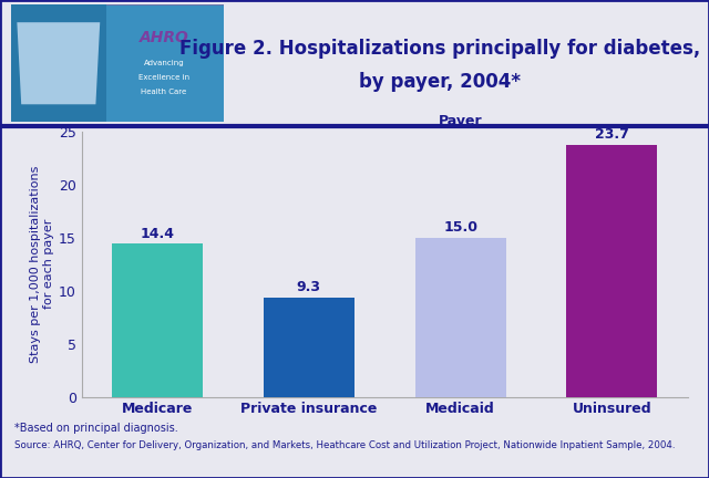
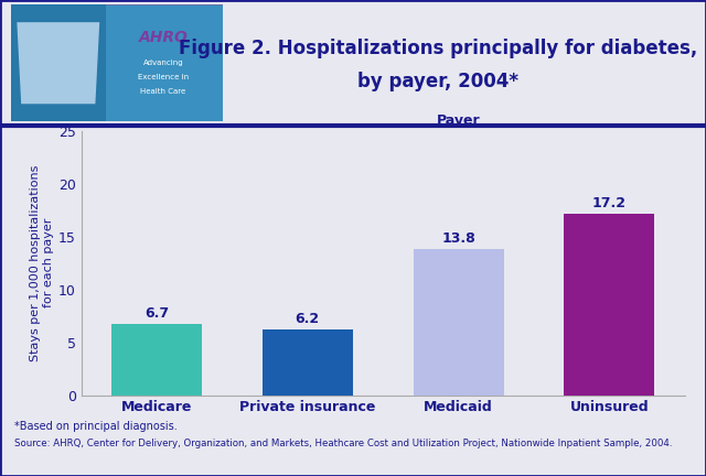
Medicare: 14.4 -> 6.7
Private insurance: 9.3 -> 6.2
Medicaid: 15.0 -> 13.8
Uninsured: 23.7 -> 17.2
